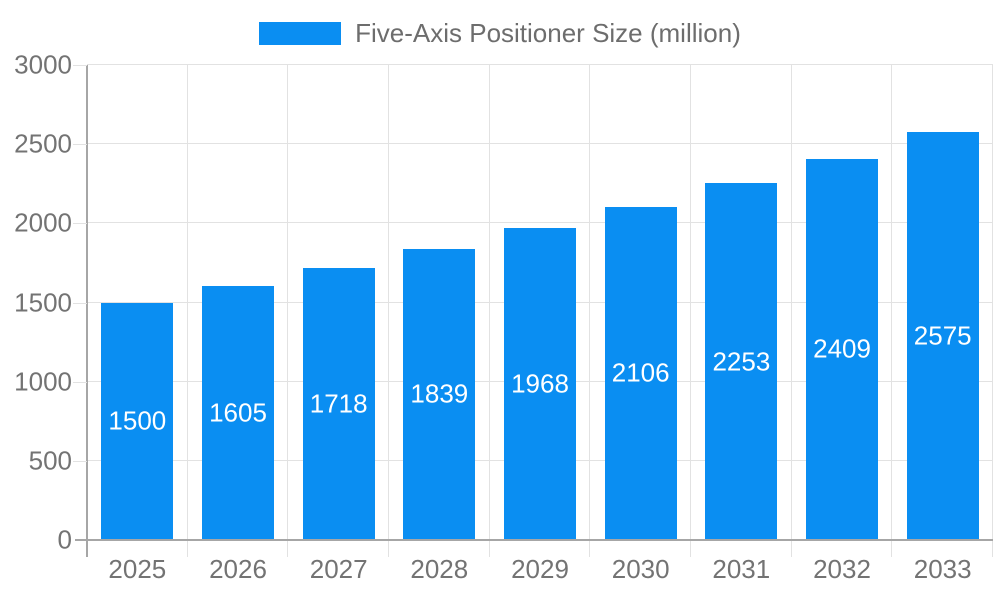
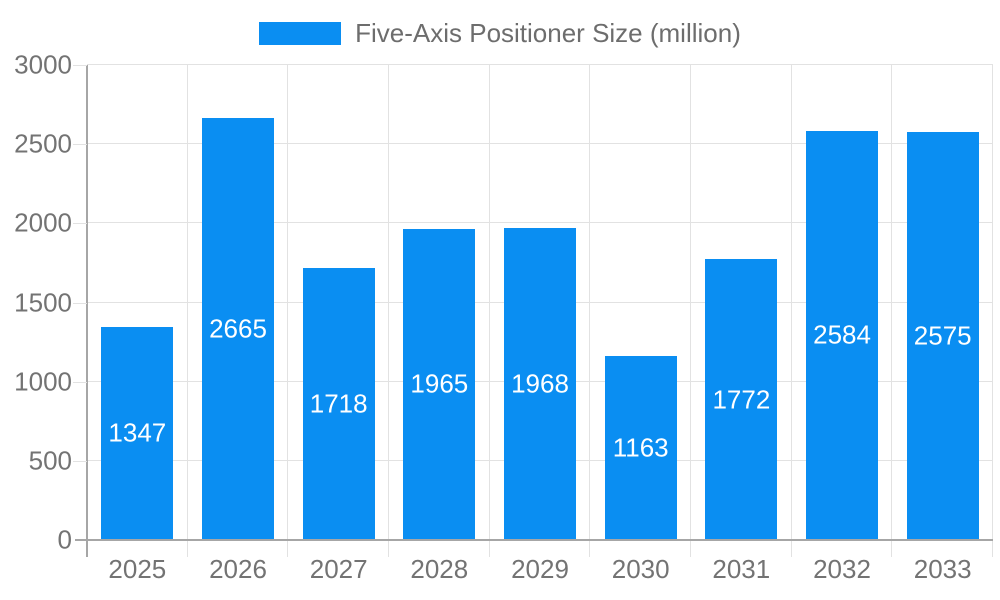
2025: 1500 -> 1347
2026: 1605 -> 2665
2028: 1839 -> 1965
2030: 2106 -> 1163
2031: 2253 -> 1772
2032: 2409 -> 2584
